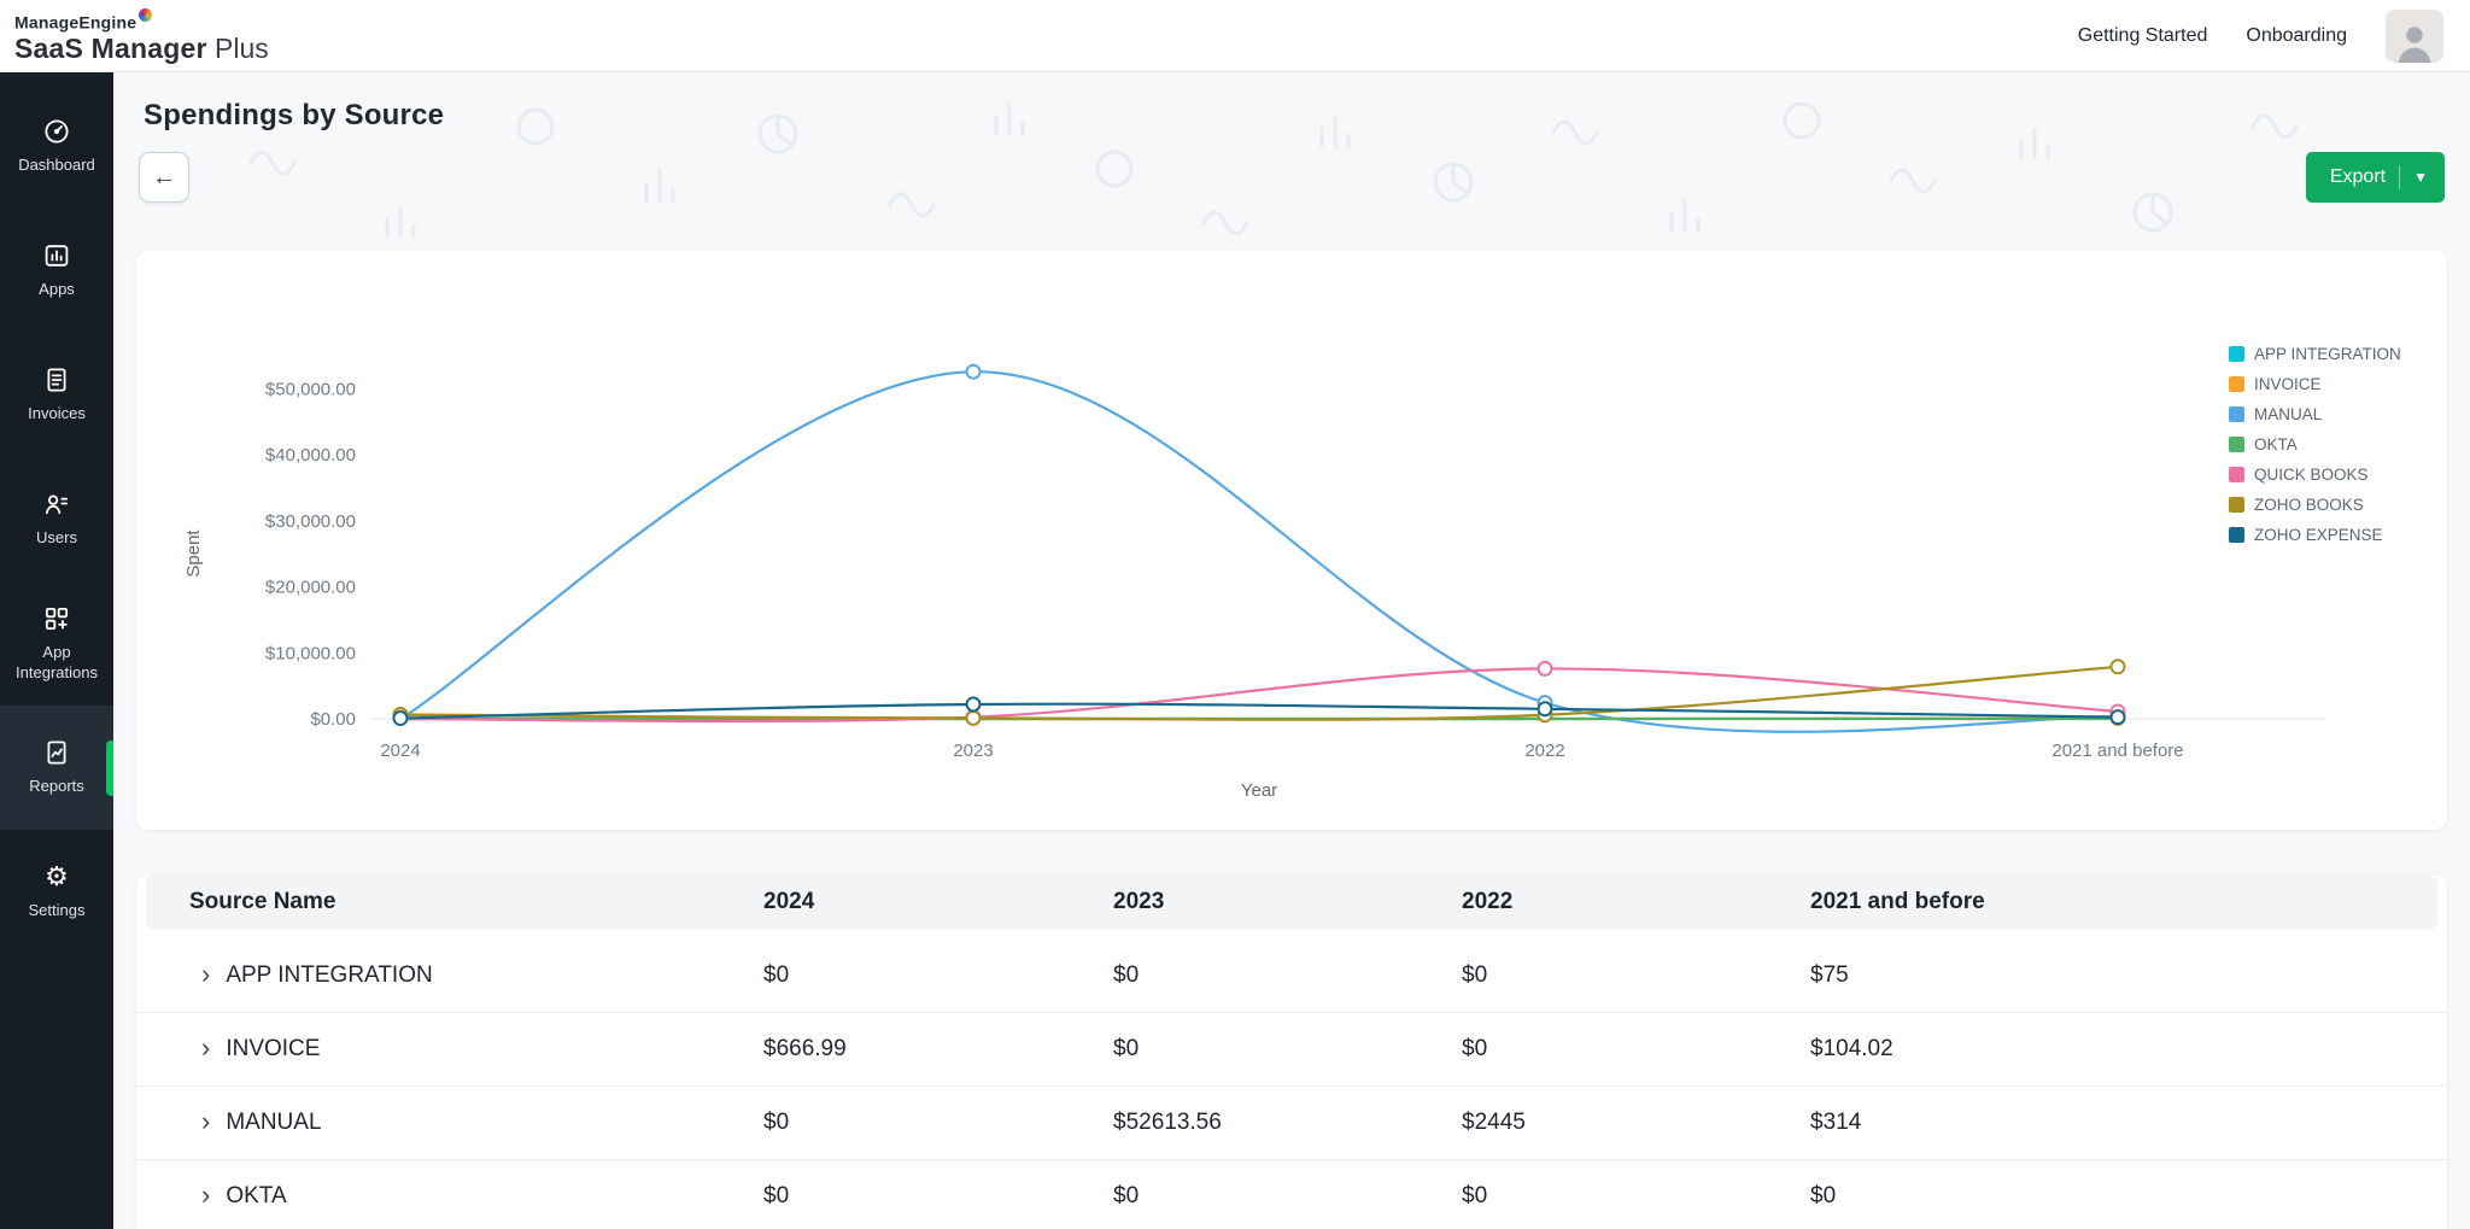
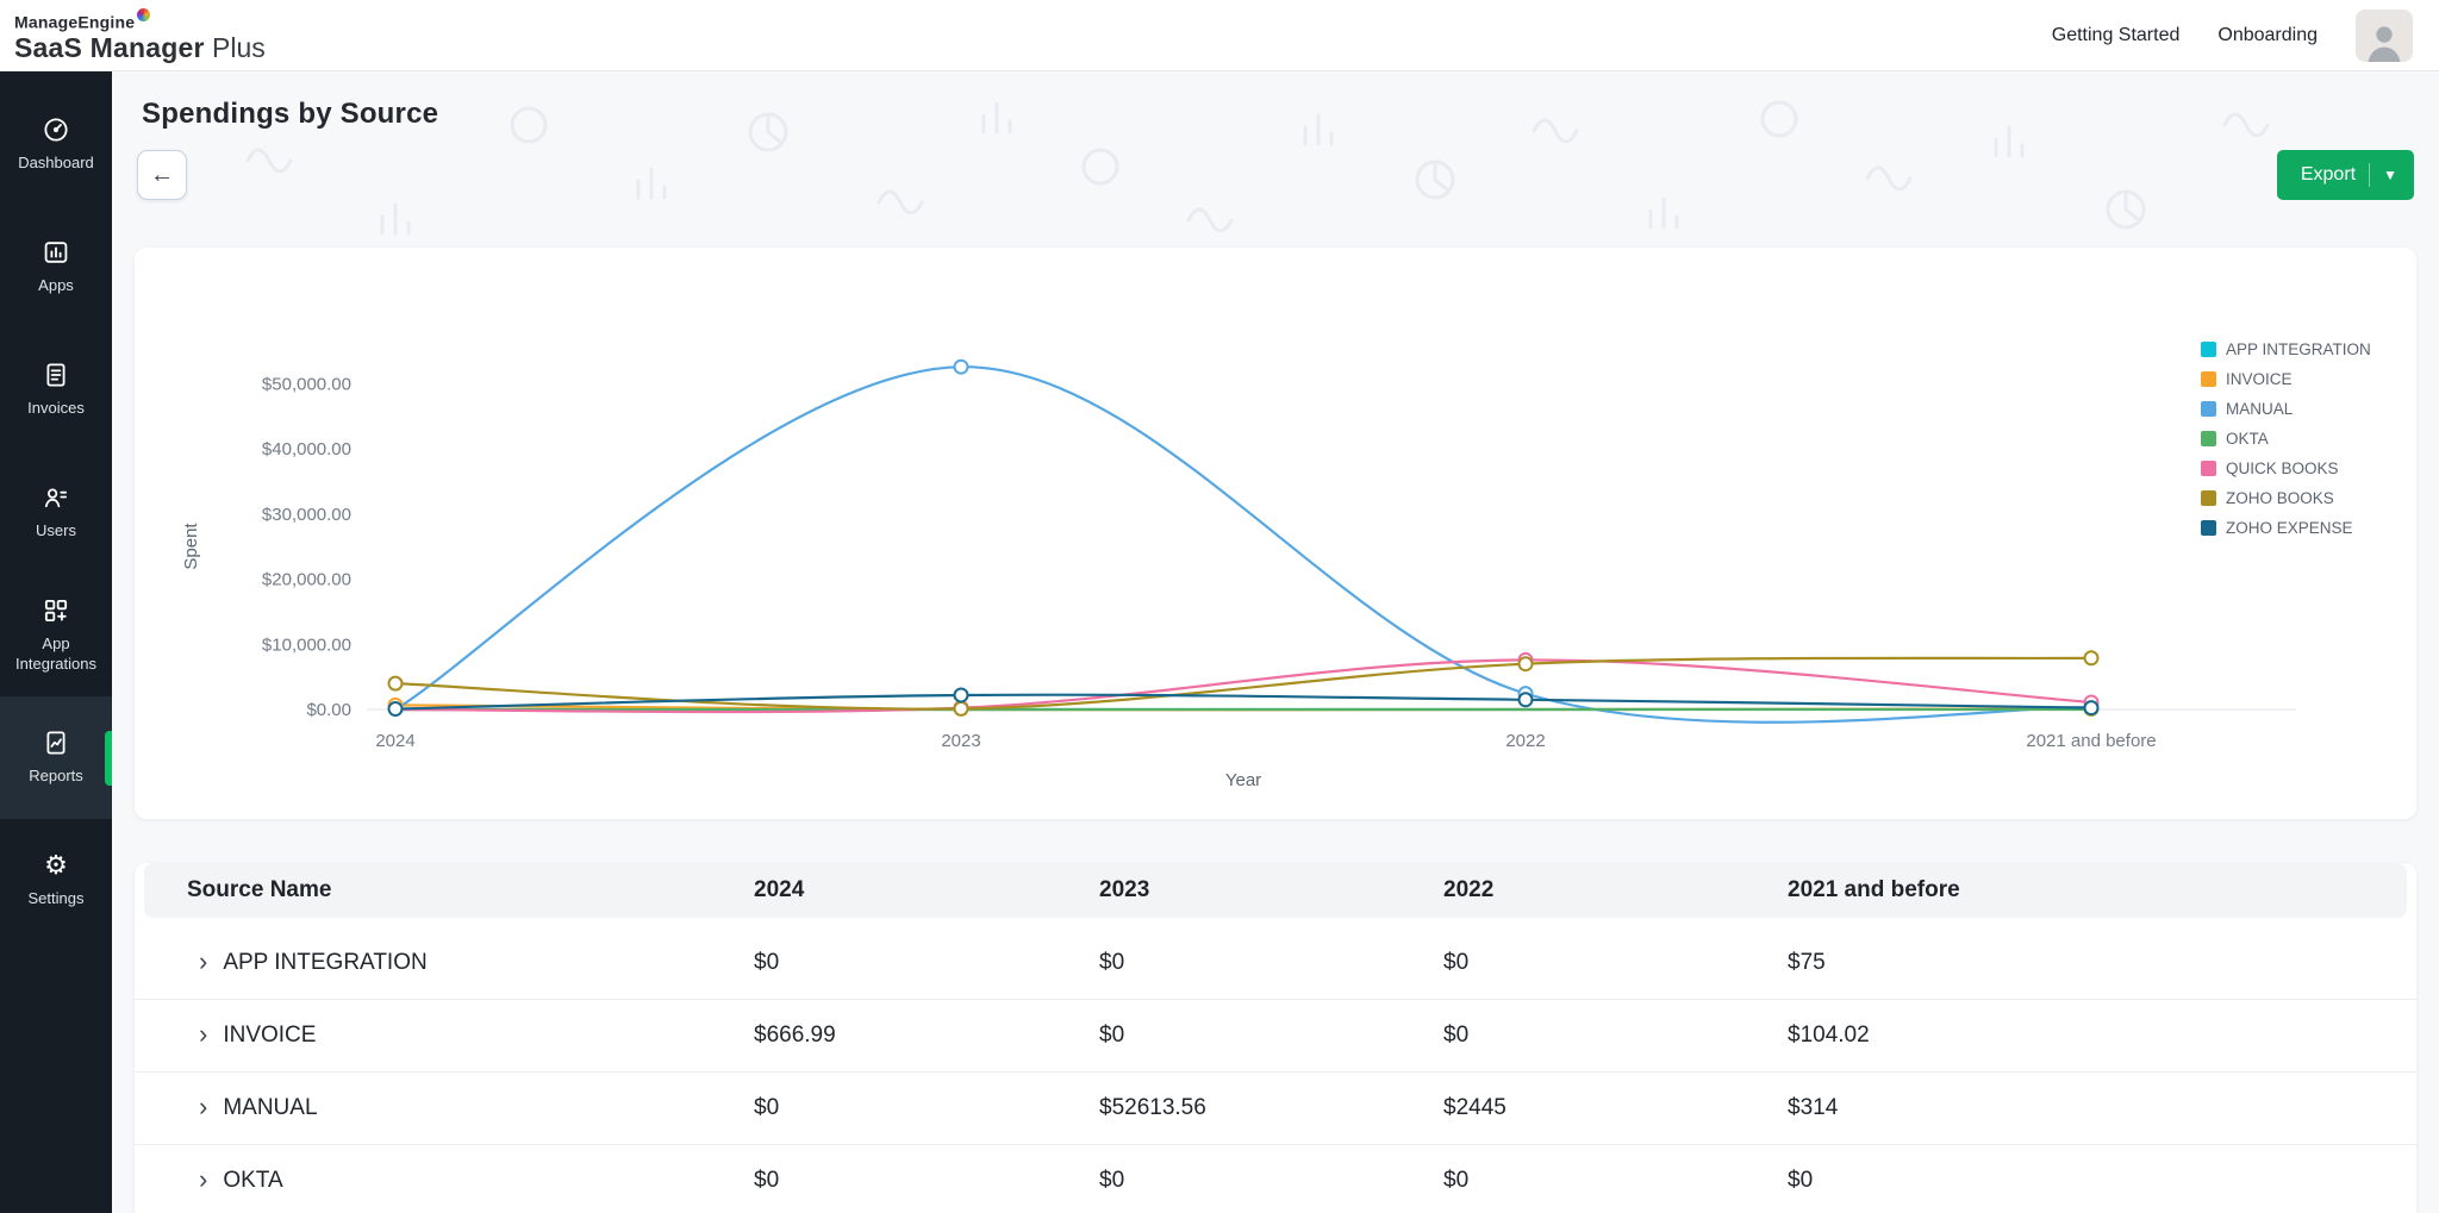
ZOHO BOOKS/2024: $1000 -> $4000
ZOHO BOOKS/2022: $1000 -> $7000
